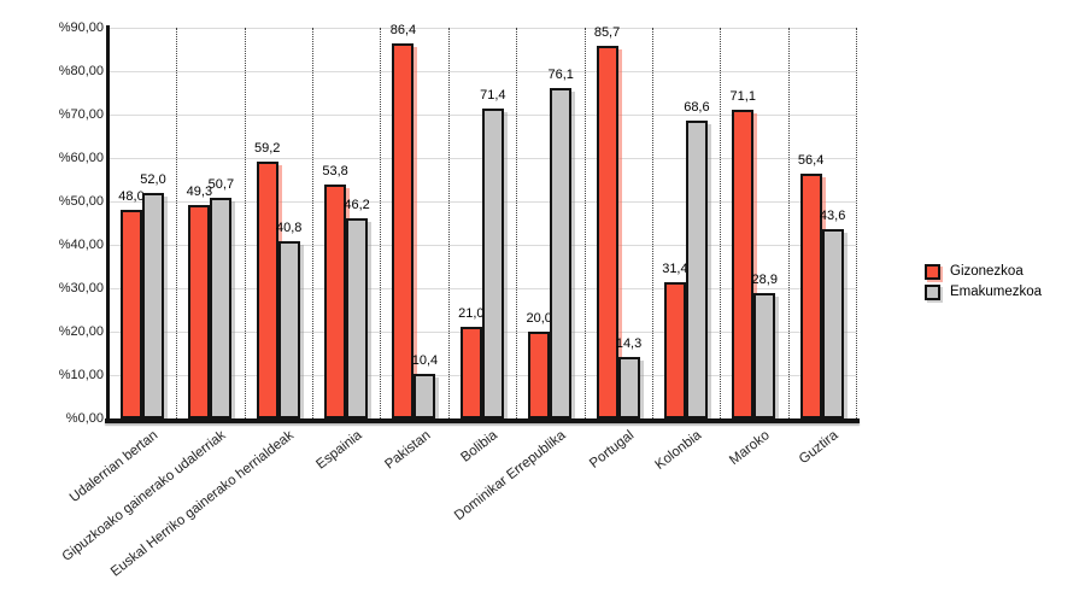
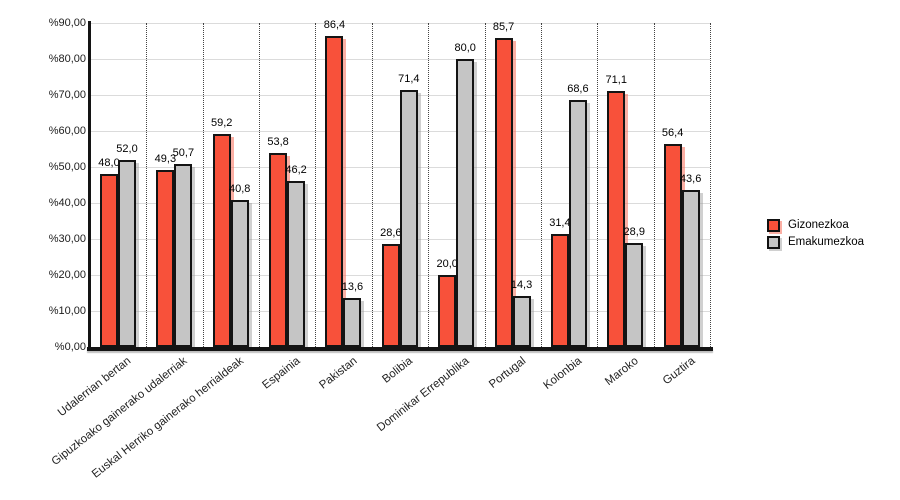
Emakumezkoa/Pakistan: 10,4 -> 13,6
Gizonezkoa/Bolibia: 21,0 -> 28,6
Emakumezkoa/Dominikar Errepublika: 76,1 -> 80,0
